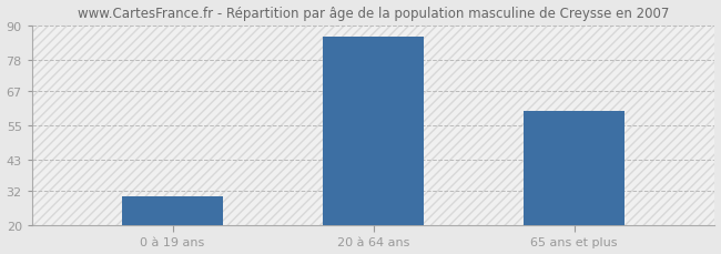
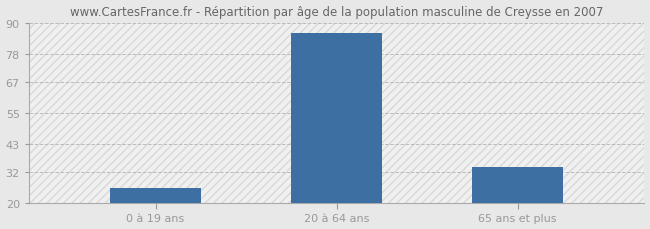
0 à 19 ans: 30 -> 26
65 ans et plus: 60 -> 34
